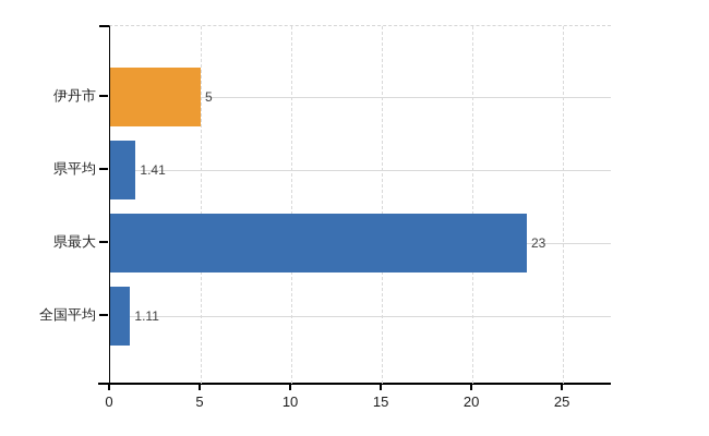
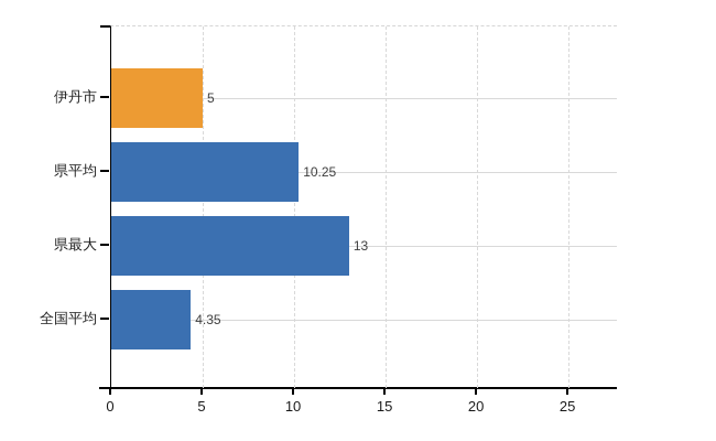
県平均: 1.41 -> 10.25
県最大: 23 -> 13
全国平均: 1.11 -> 4.35
